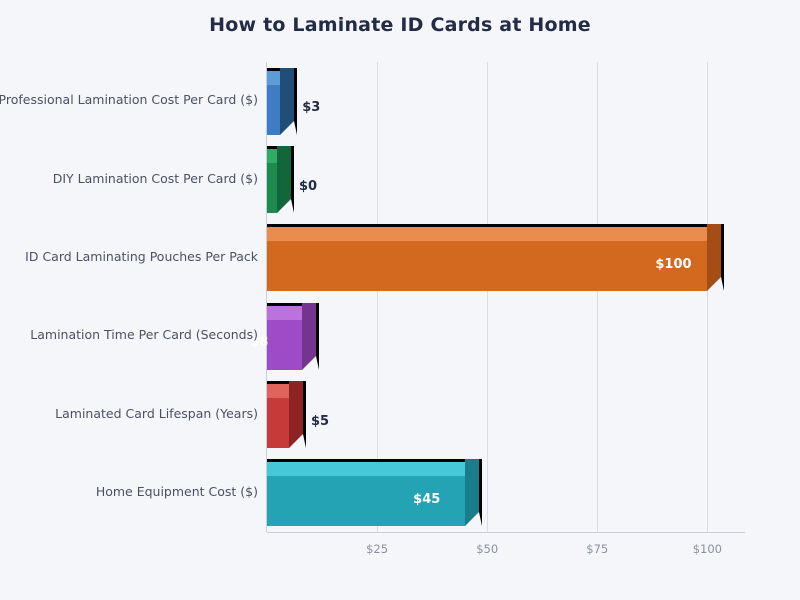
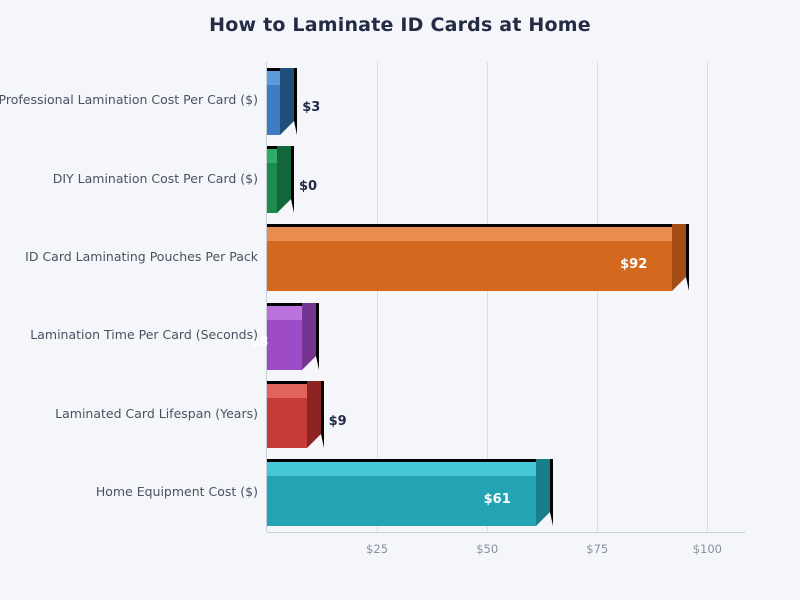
ID Card Laminating Pouches Per Pack: $100 -> $92
Laminated Card Lifespan (Years): $5 -> $9
Home Equipment Cost ($): $45 -> $61
